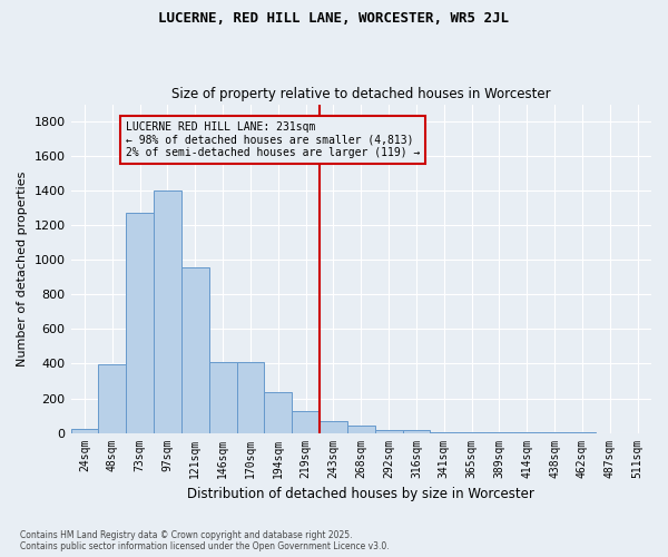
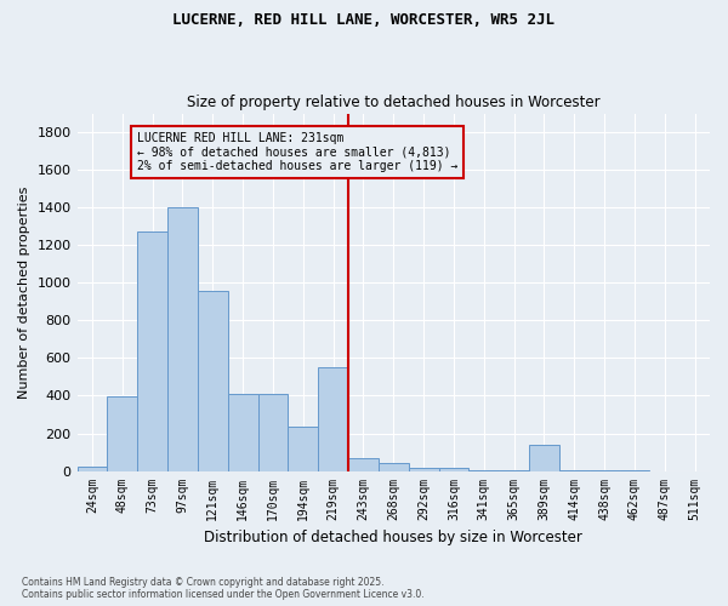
219sqm: 120 -> 550
389sqm: 0 -> 140
